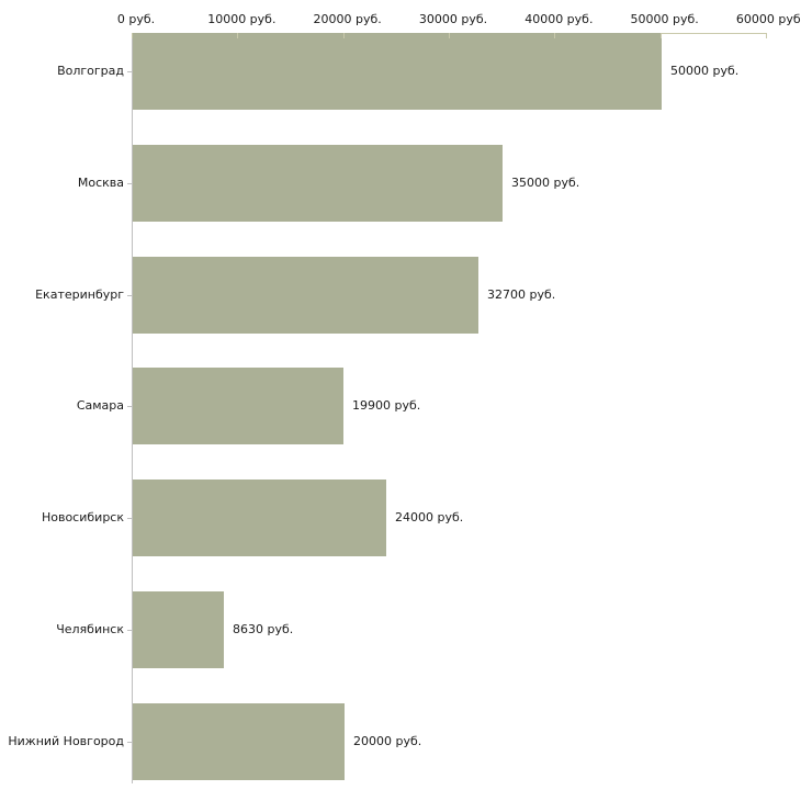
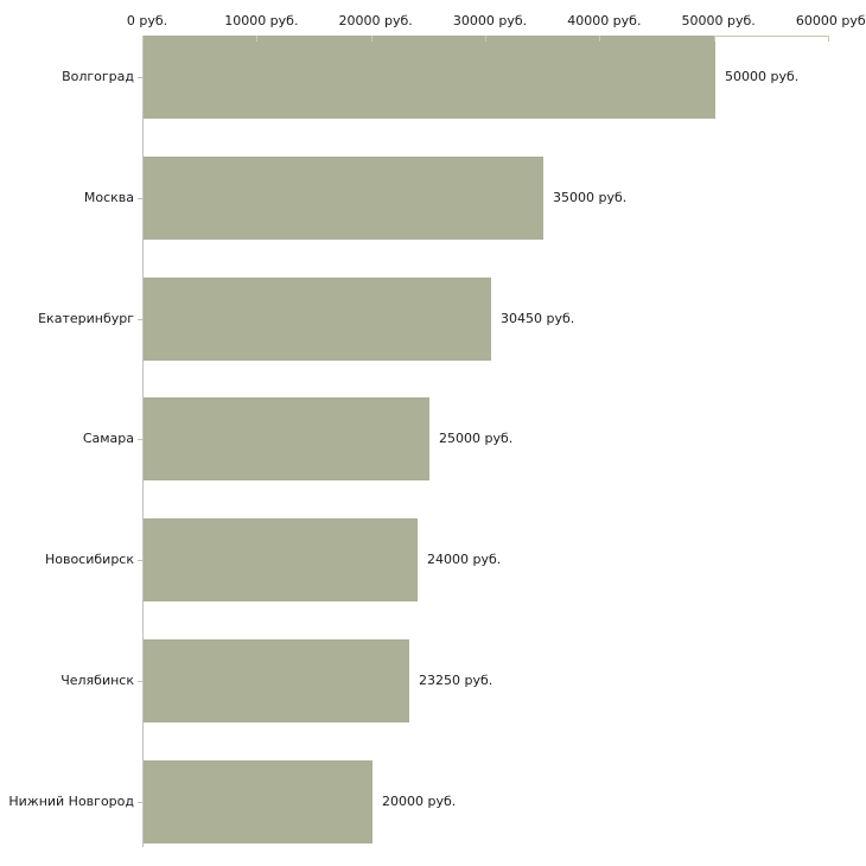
Екатеринбург: 32700 -> 30450
Самара: 19900 -> 25000
Челябинск: 8630 -> 23250
